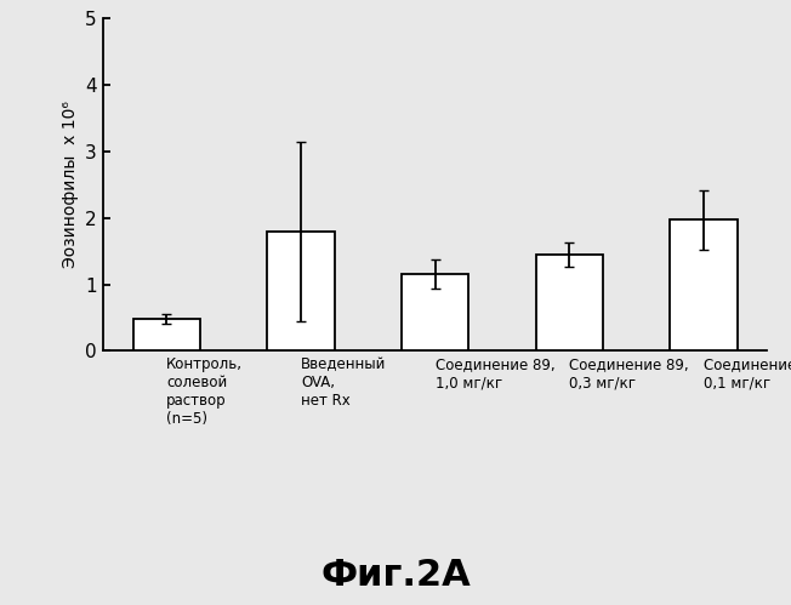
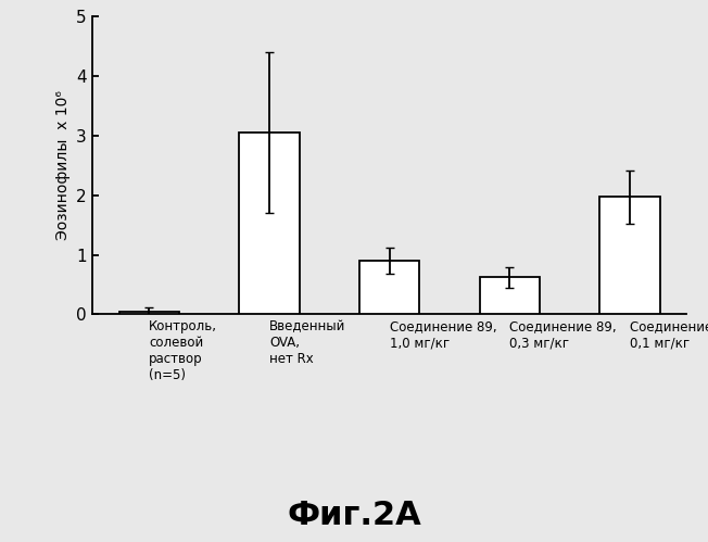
Контроль, солевой раствор (n=5): 0.48 -> 0.05
Введенный OVA, нет Rx: 1.80 -> 3.05
Соединение 89, 1,0 мг/кг: 1.16 -> 0.90
Соединение 89, 0,3 мг/кг: 1.44 -> 0.62
